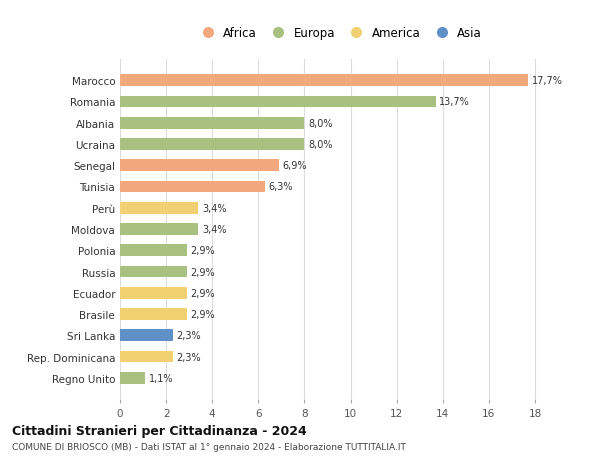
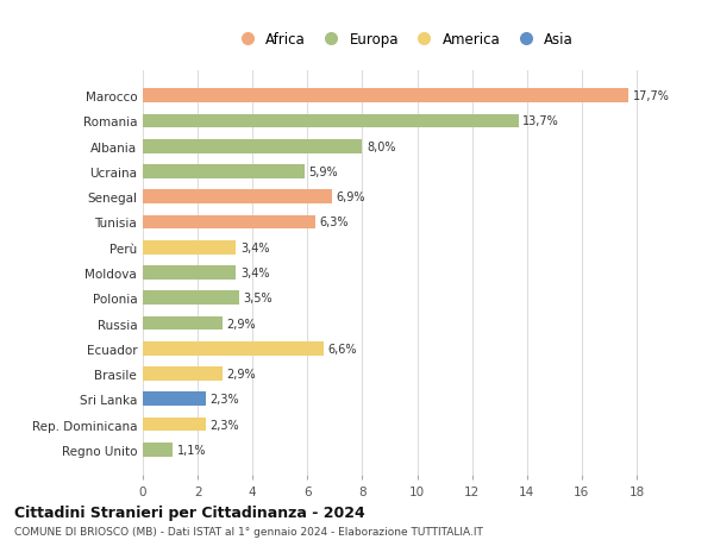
Ucraina: 8,0% -> 5,9%
Polonia: 2,9% -> 3,5%
Ecuador: 2,9% -> 6,6%
